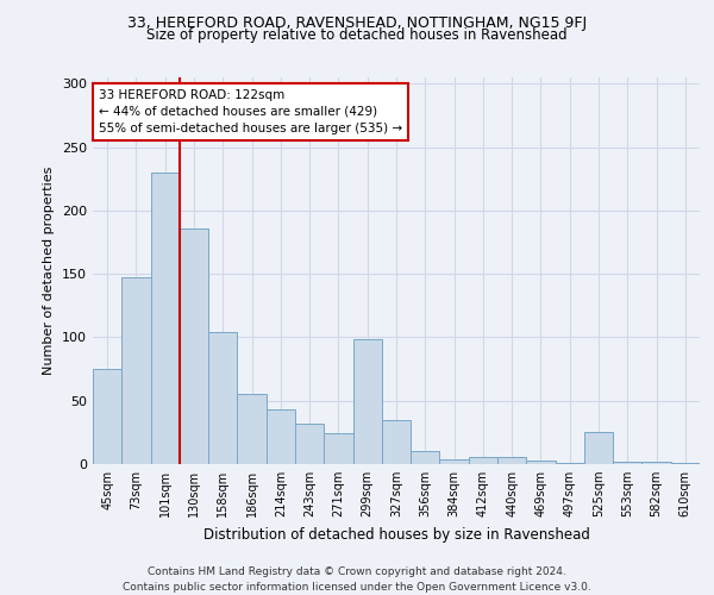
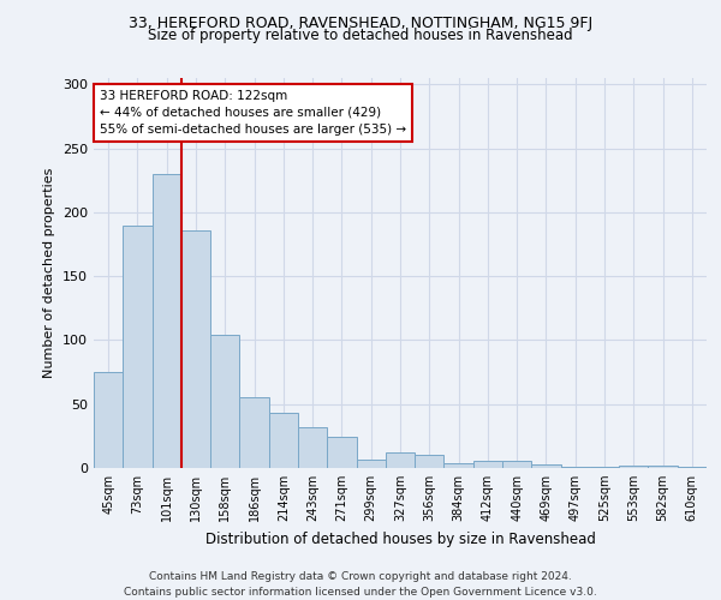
73sqm: 147 -> 190
299sqm: 99 -> 7
327sqm: 35 -> 12
525sqm: 25 -> 1
